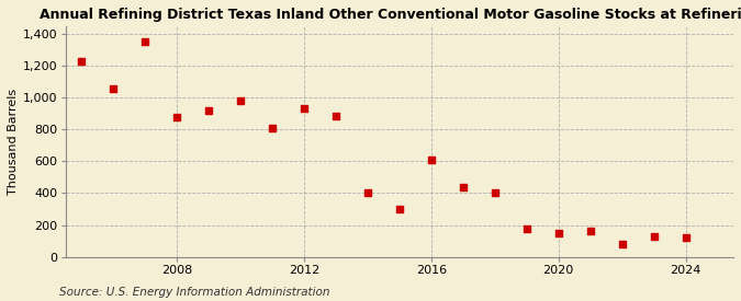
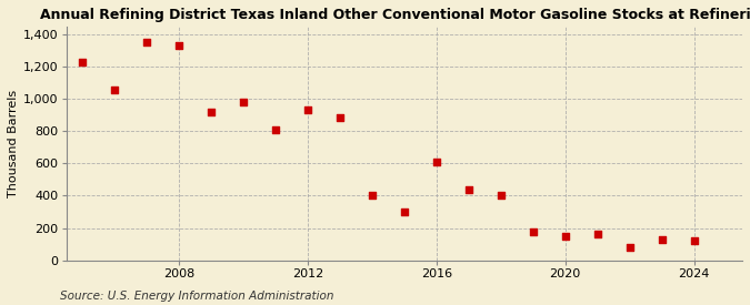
2008: 880 -> 1,330
